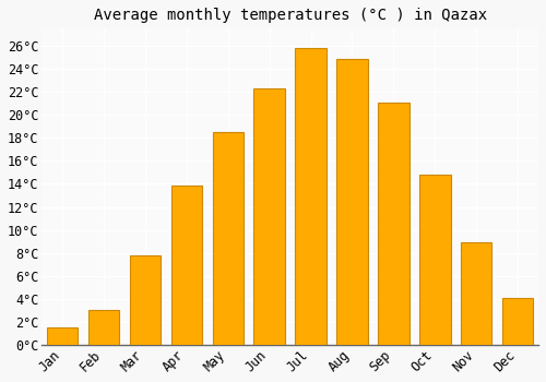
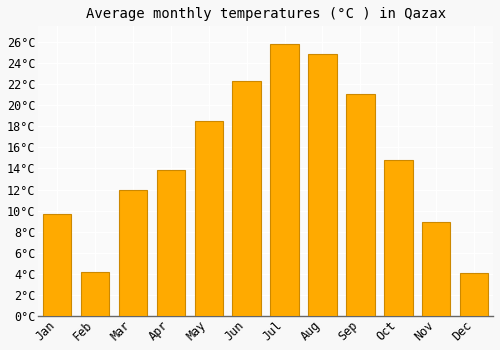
Jan: 1.5°C -> 9.7°C
Feb: 3.0°C -> 4.2°C
Mar: 7.8°C -> 12.0°C
